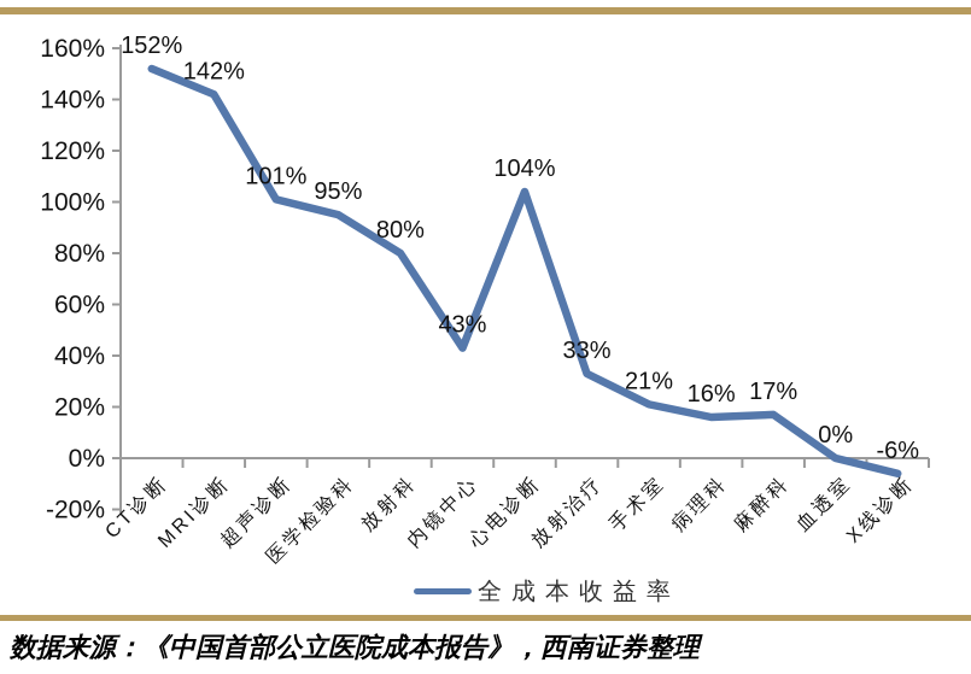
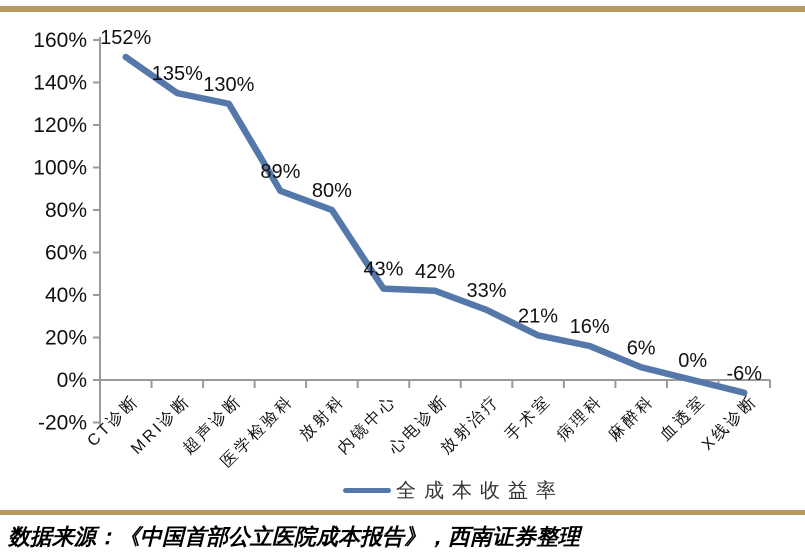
MRI诊断: 142% -> 135%
超声诊断: 101% -> 130%
医学检验科: 95% -> 89%
心电诊断: 104% -> 42%
麻醉科: 17% -> 6%
